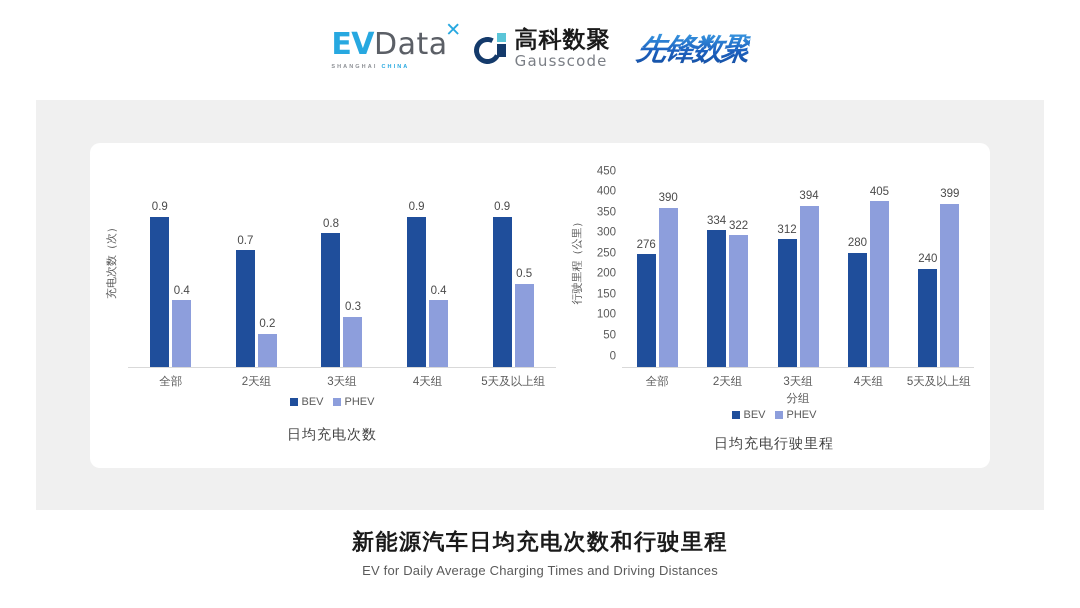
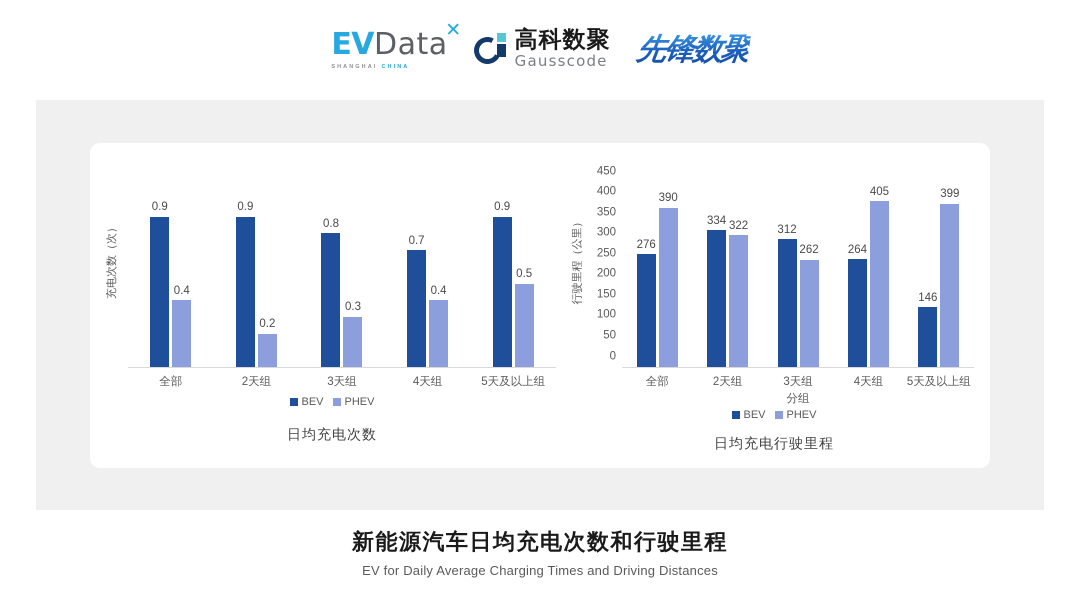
日均充电次数/BEV/2天组: 0.7 -> 0.9
日均充电次数/BEV/4天组: 0.9 -> 0.7
日均充电行驶里程/PHEV/3天组: 394 -> 262
日均充电行驶里程/BEV/4天组: 280 -> 264
日均充电行驶里程/BEV/5天及以上组: 240 -> 146
